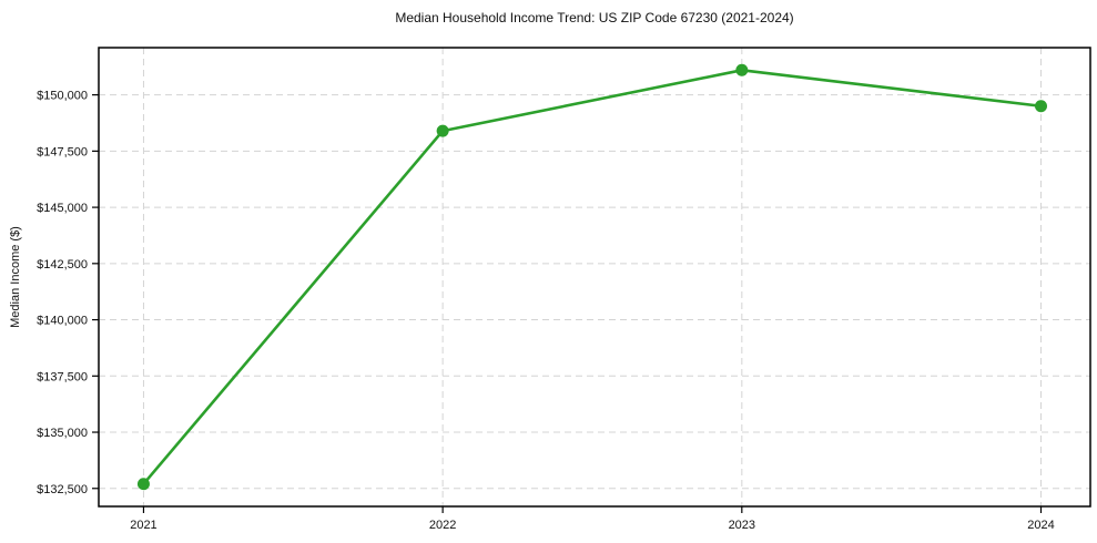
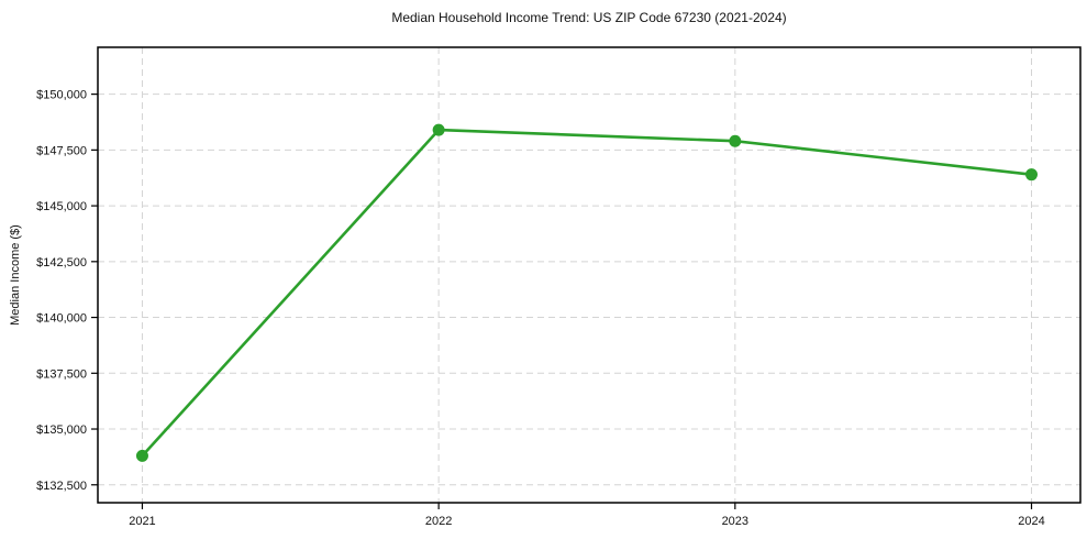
2021: $132700 -> $133800
2023: $151100 -> $147900
2024: $149500 -> $146400
